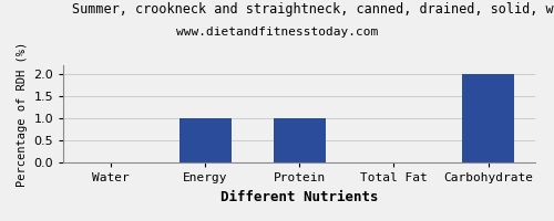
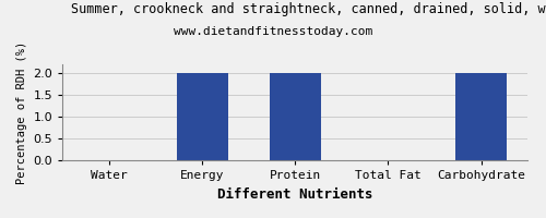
Energy: 1 -> 2
Protein: 1 -> 2
